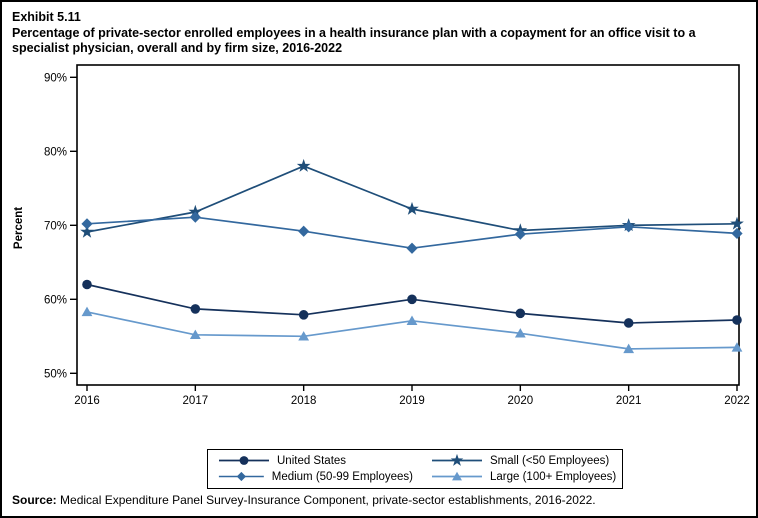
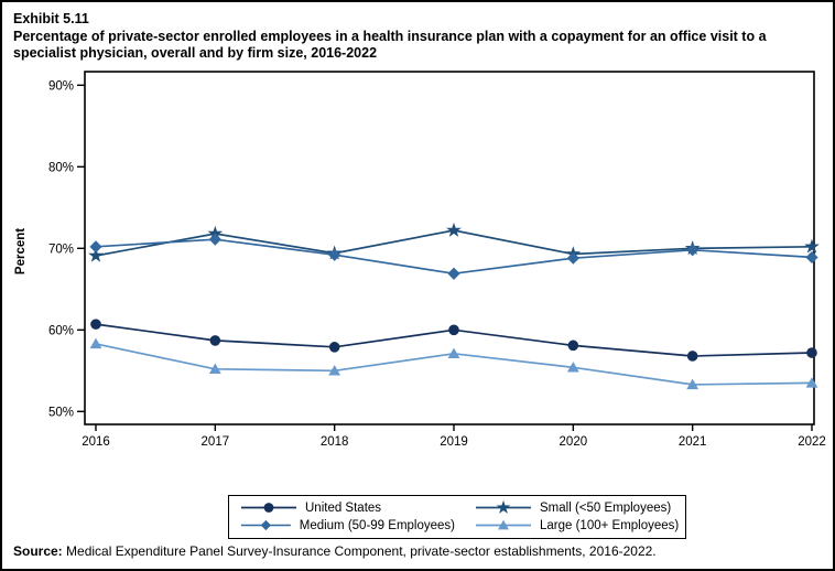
United States/2016: 62% -> 61%
Small (<50 Employees)/2018: 78% -> 69%
